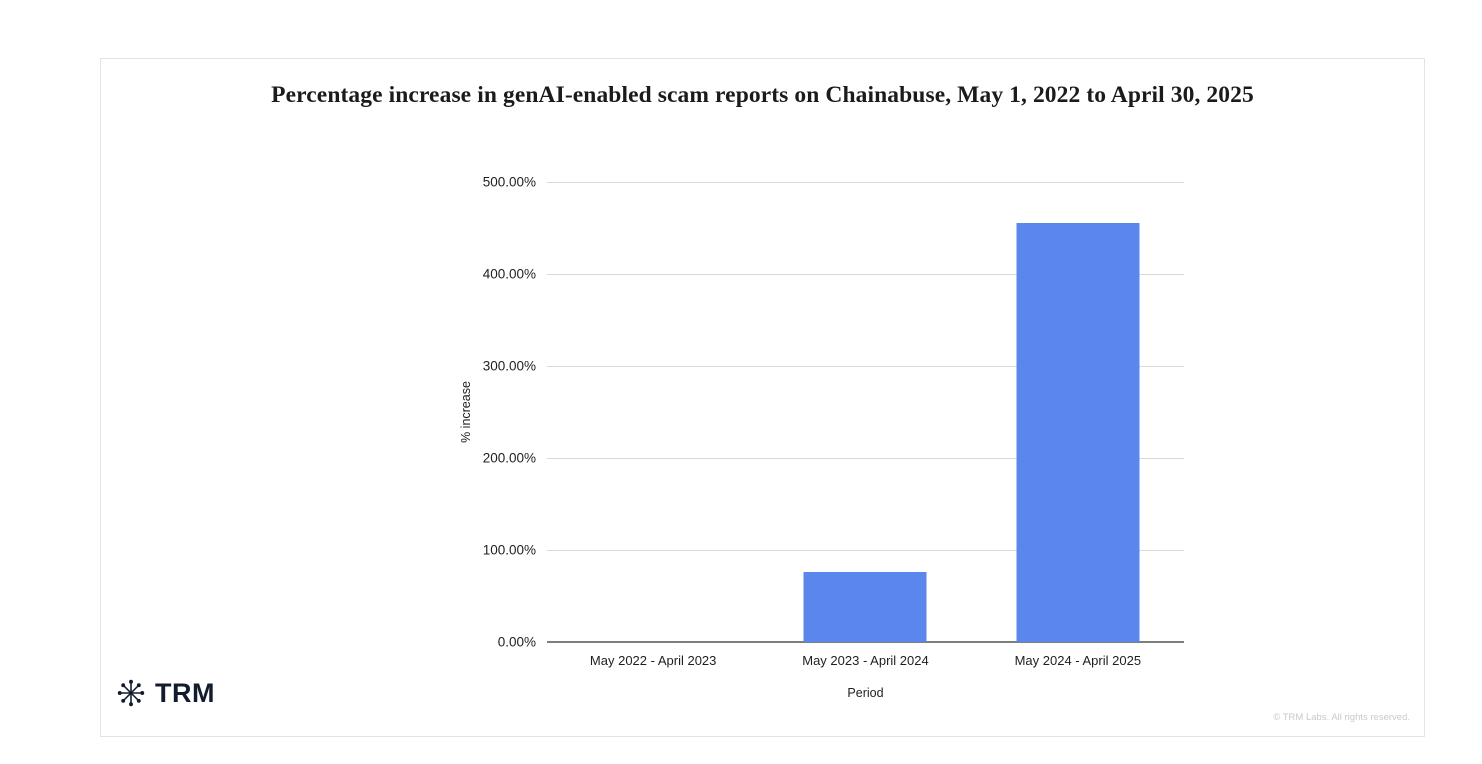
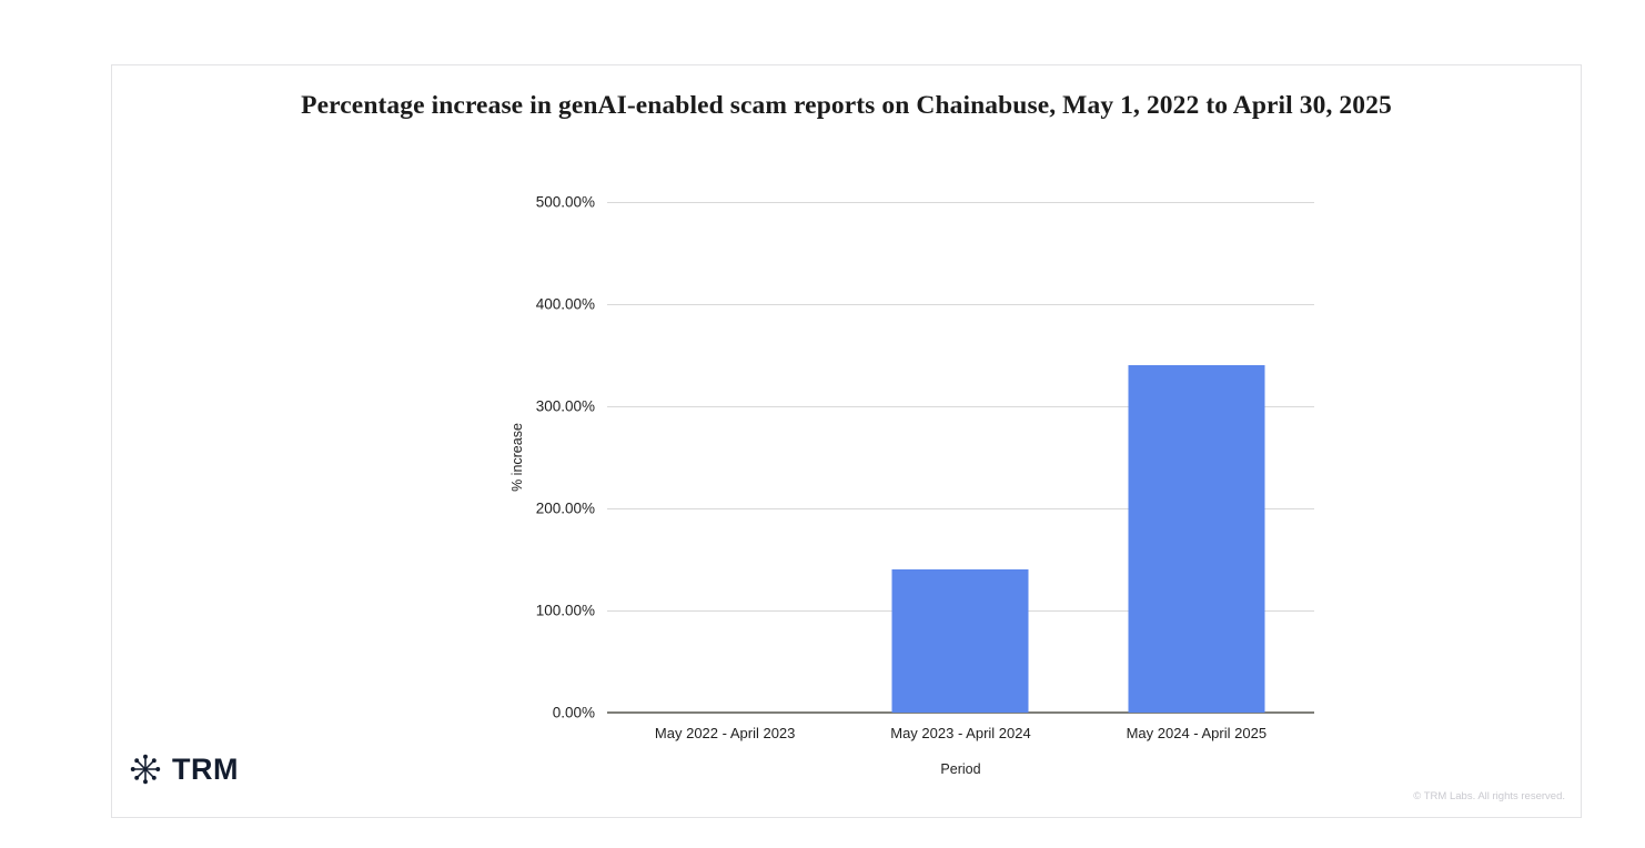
May 2023 - April 2024: 80% -> 140%
May 2024 - April 2025: 460% -> 340%
